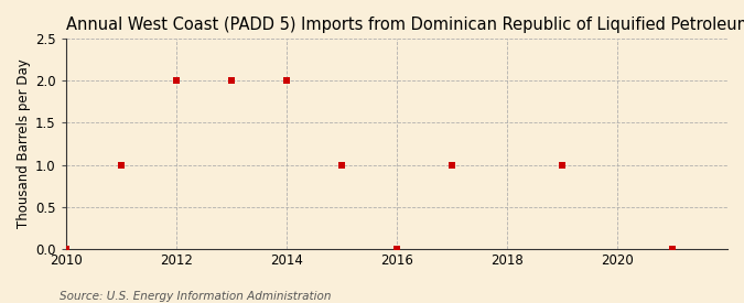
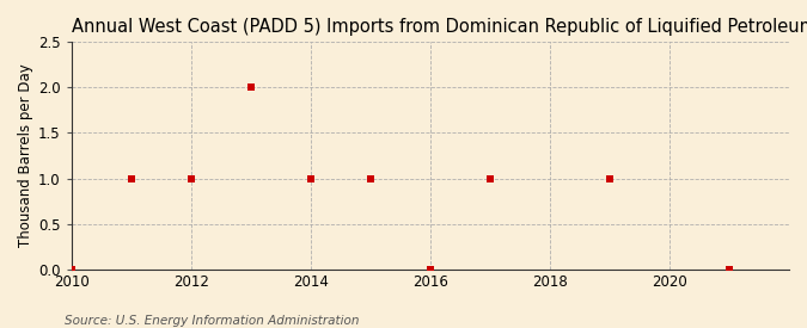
2012: 2 -> 1
2014: 2 -> 1
